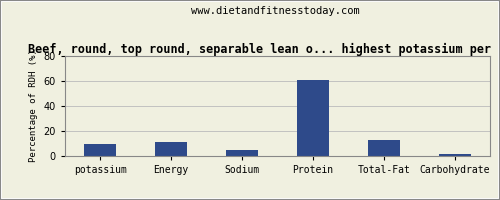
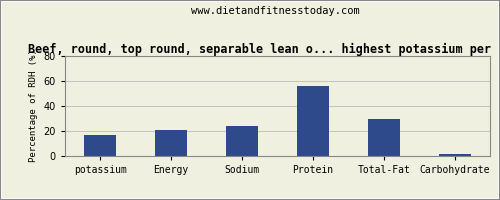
potassium: 10 -> 17
Energy: 11 -> 21
Sodium: 4 -> 24
Protein: 61 -> 56
Total-Fat: 13 -> 30
